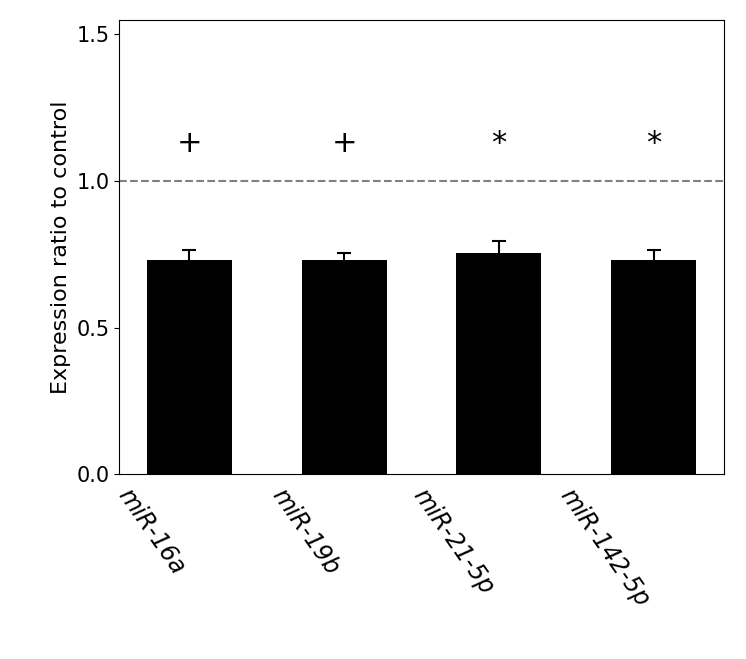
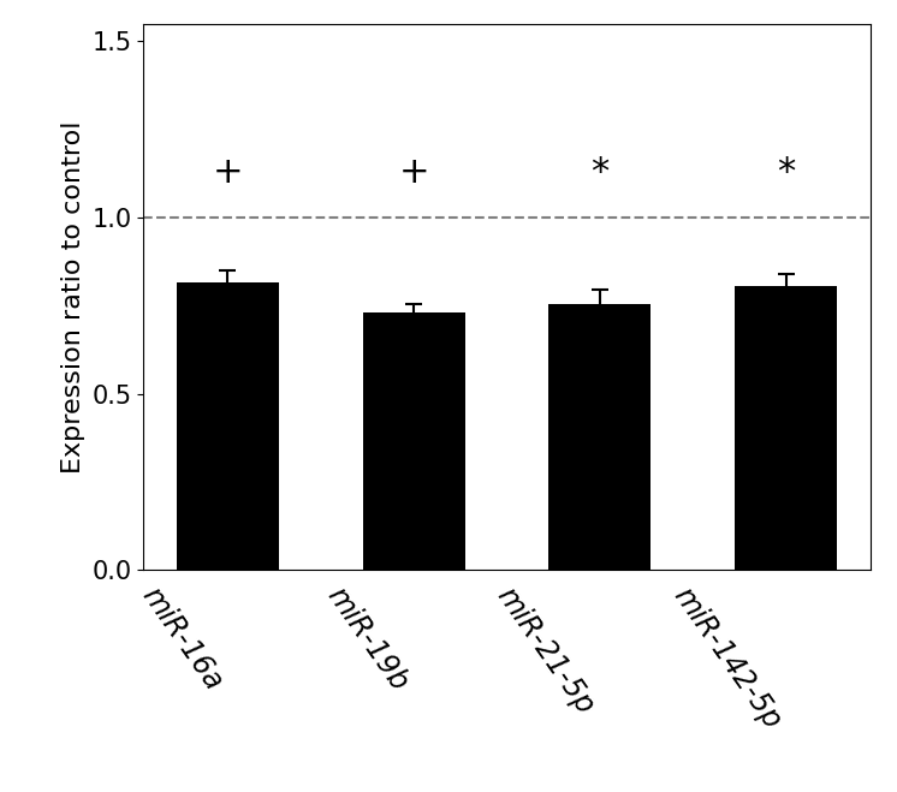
miR-16a: 0.730 -> 0.815
miR-142-5p: 0.730 -> 0.805
